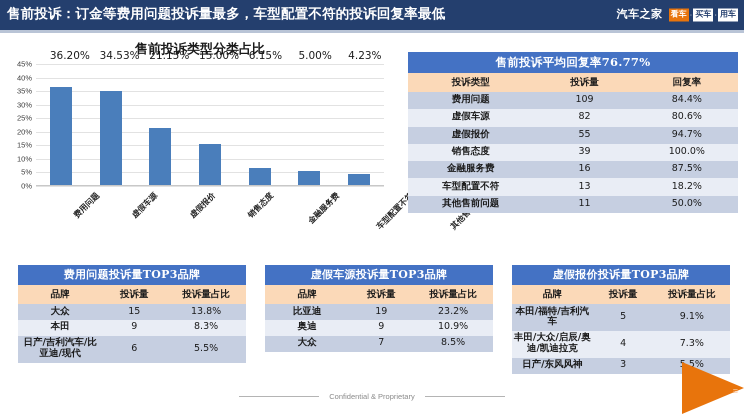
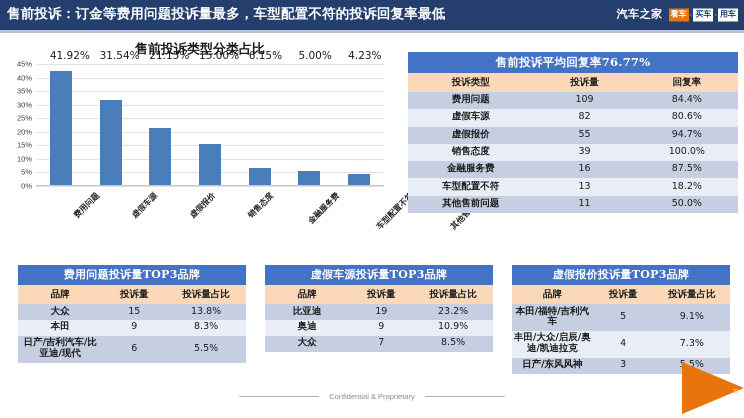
费用问题: 36.20% -> 41.92%
虚假车源: 34.53% -> 31.54%
